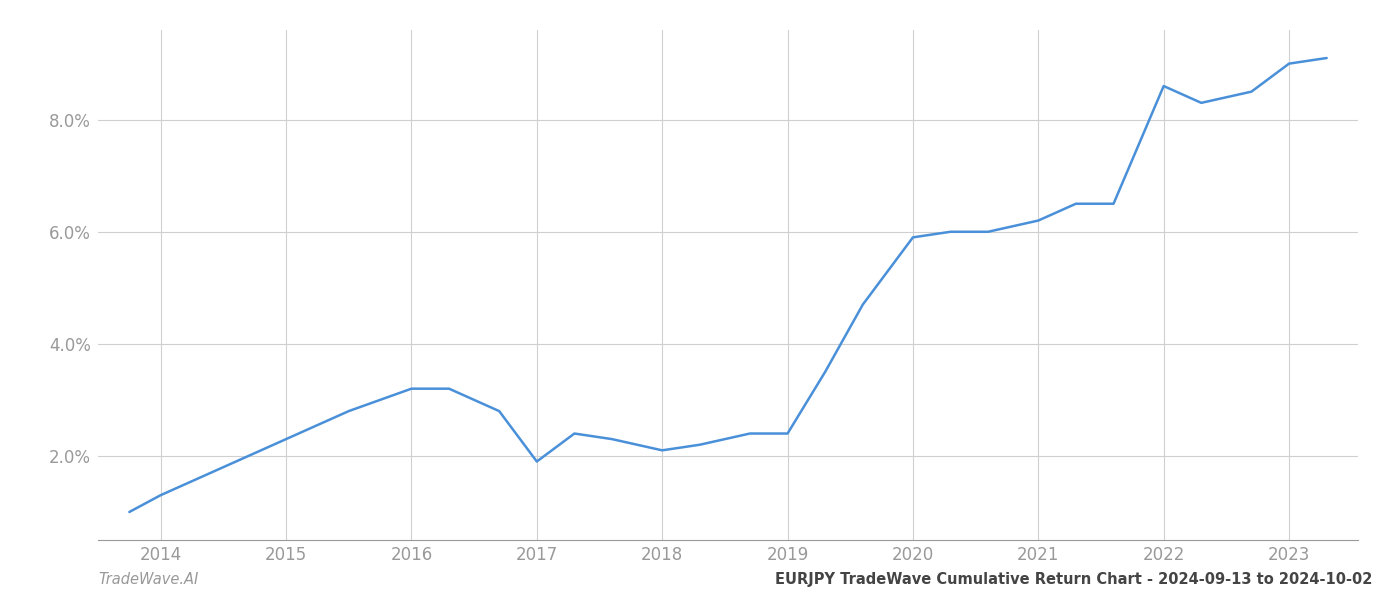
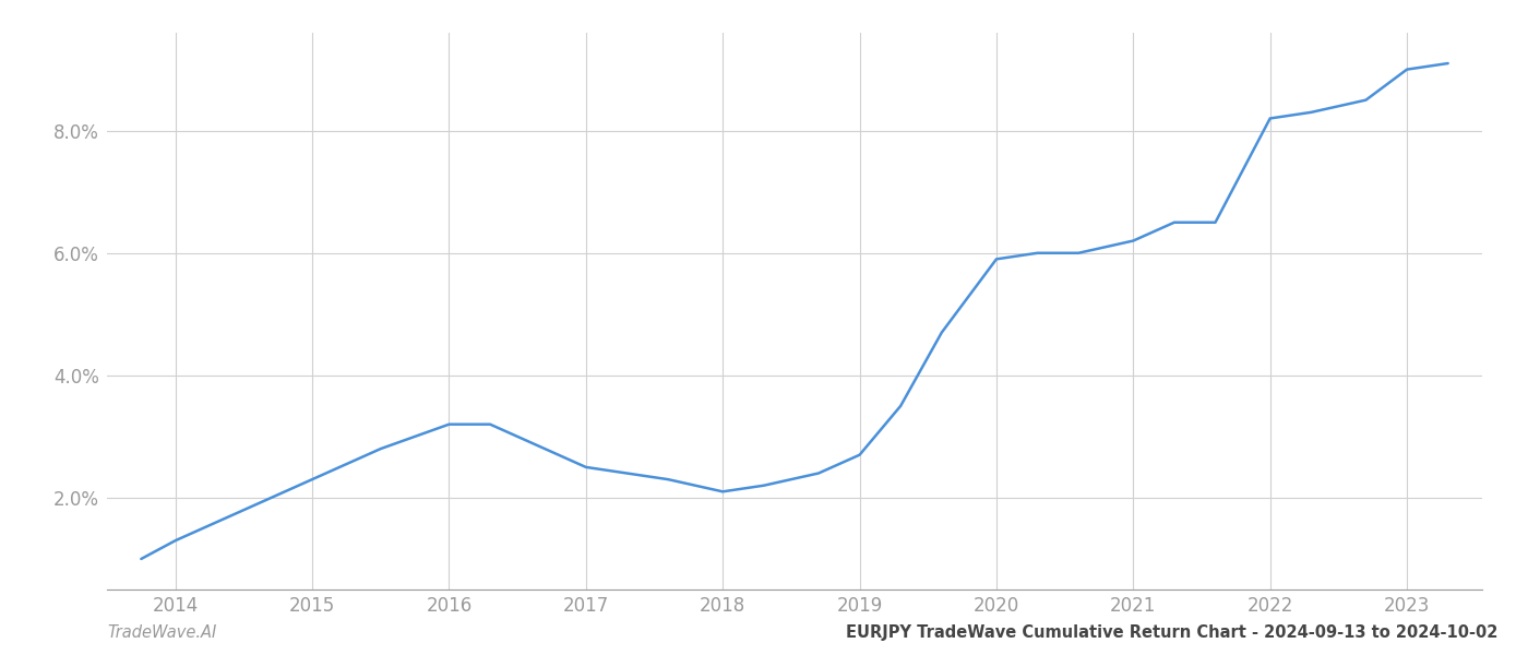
2017: 1.9% -> 2.5%
2019: 2.4% -> 2.7%
2022: 8.6% -> 8.2%
